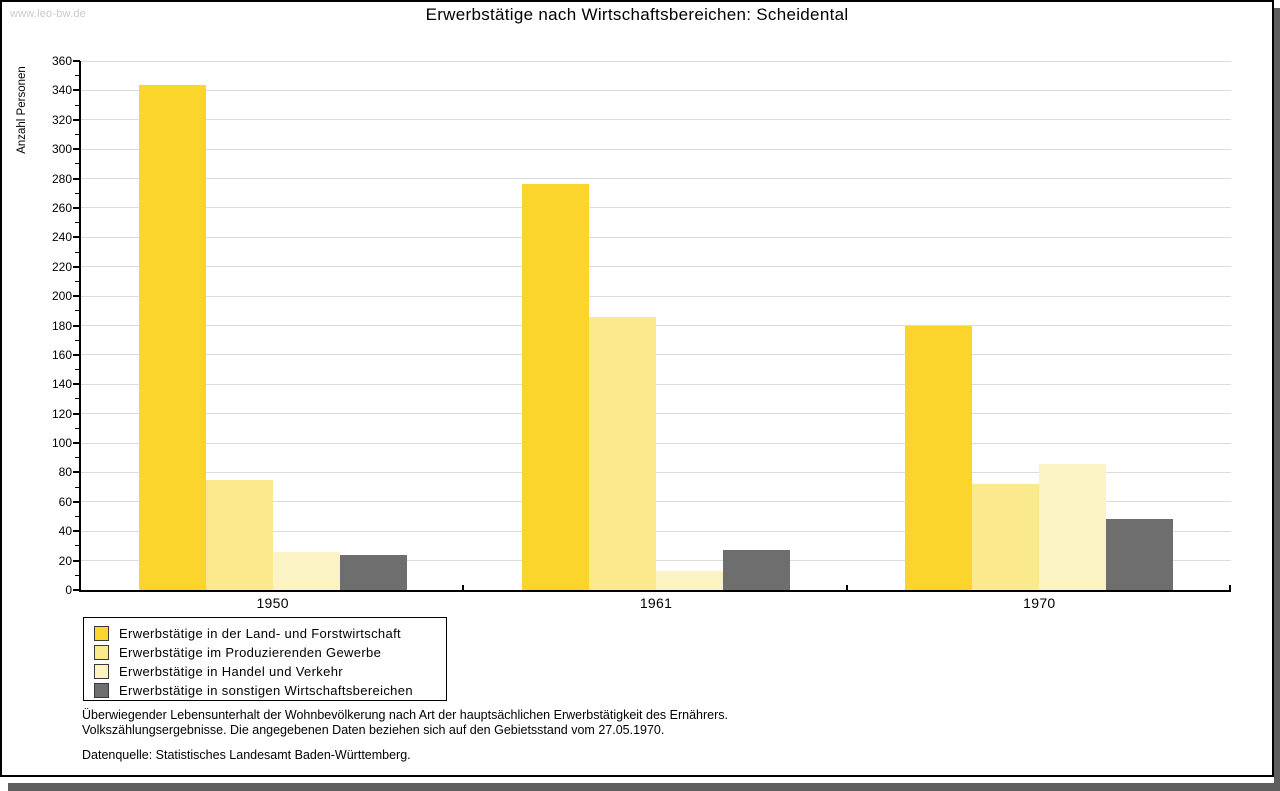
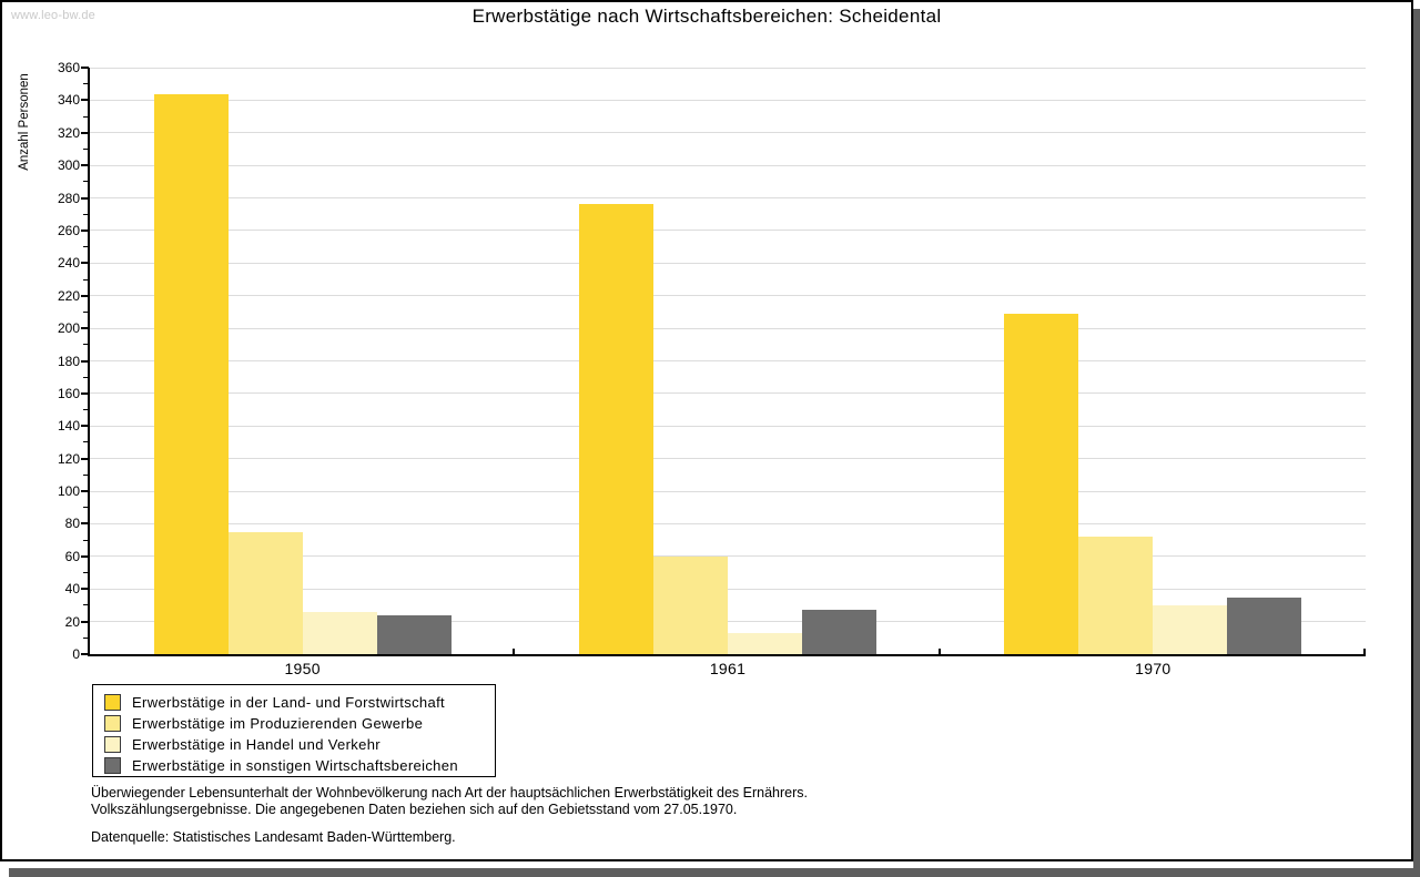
Erwerbstätige im Produzierenden Gewerbe/1961: 186 -> 60
Erwerbstätige in der Land- und Forstwirtschaft/1970: 180 -> 209
Erwerbstätige in Handel und Verkehr/1970: 86 -> 30
Erwerbstätige in sonstigen Wirtschaftsbereichen/1970: 48 -> 35
